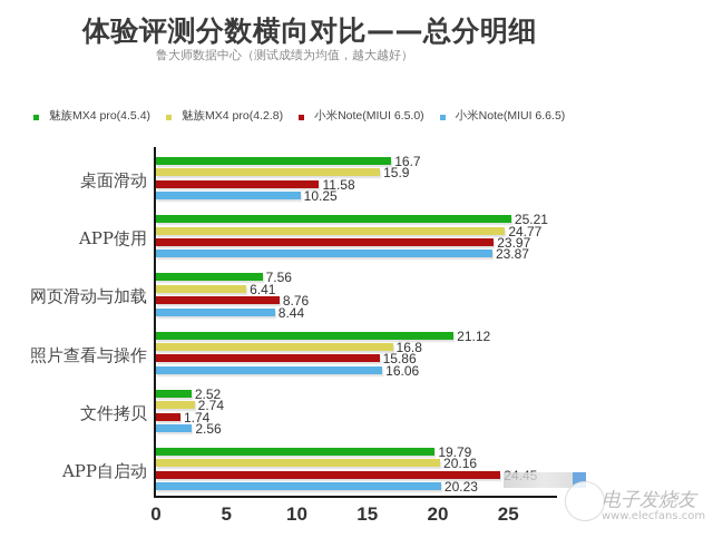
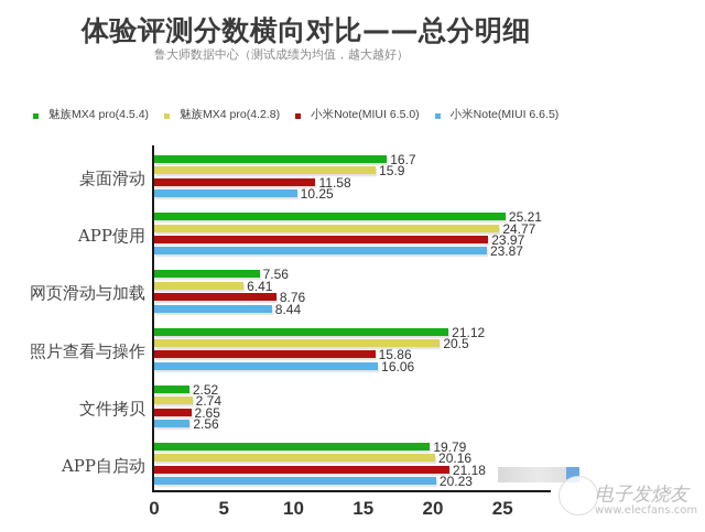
魅族MX4 pro(4.2.8)/照片查看与操作: 16.8 -> 20.5
小米Note(MIUI 6.5.0)/文件拷贝: 1.74 -> 2.65
小米Note(MIUI 6.5.0)/APP自启动: 24.45 -> 21.18
